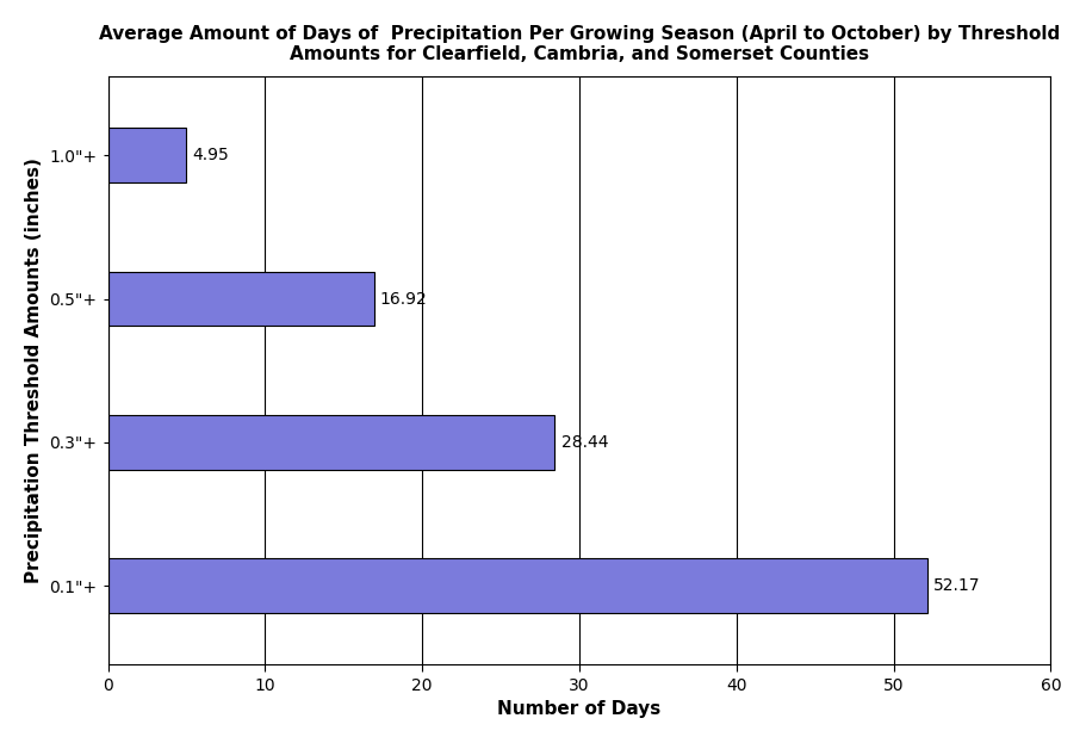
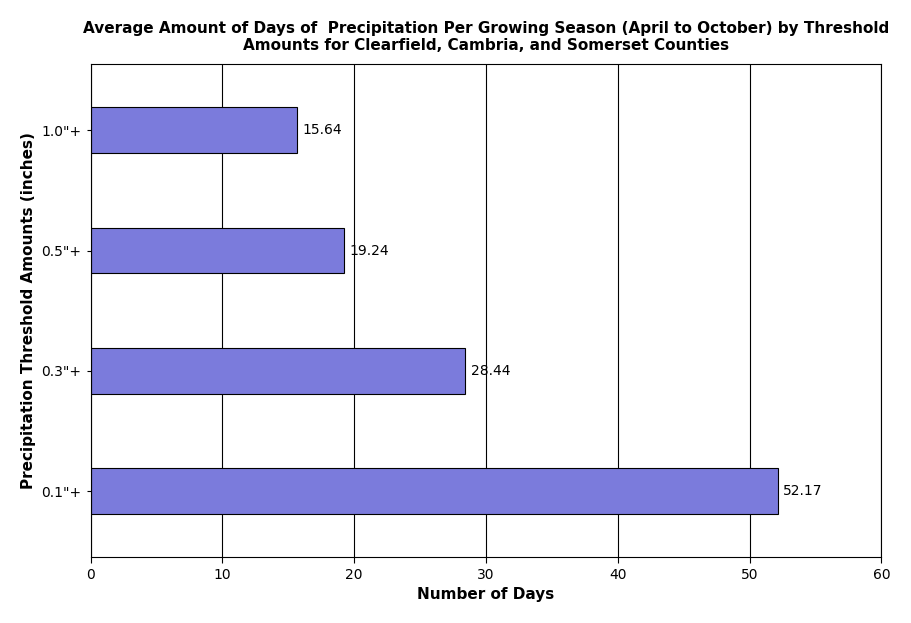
1.0"+: 4.95 -> 15.64
0.5"+: 16.92 -> 19.24
